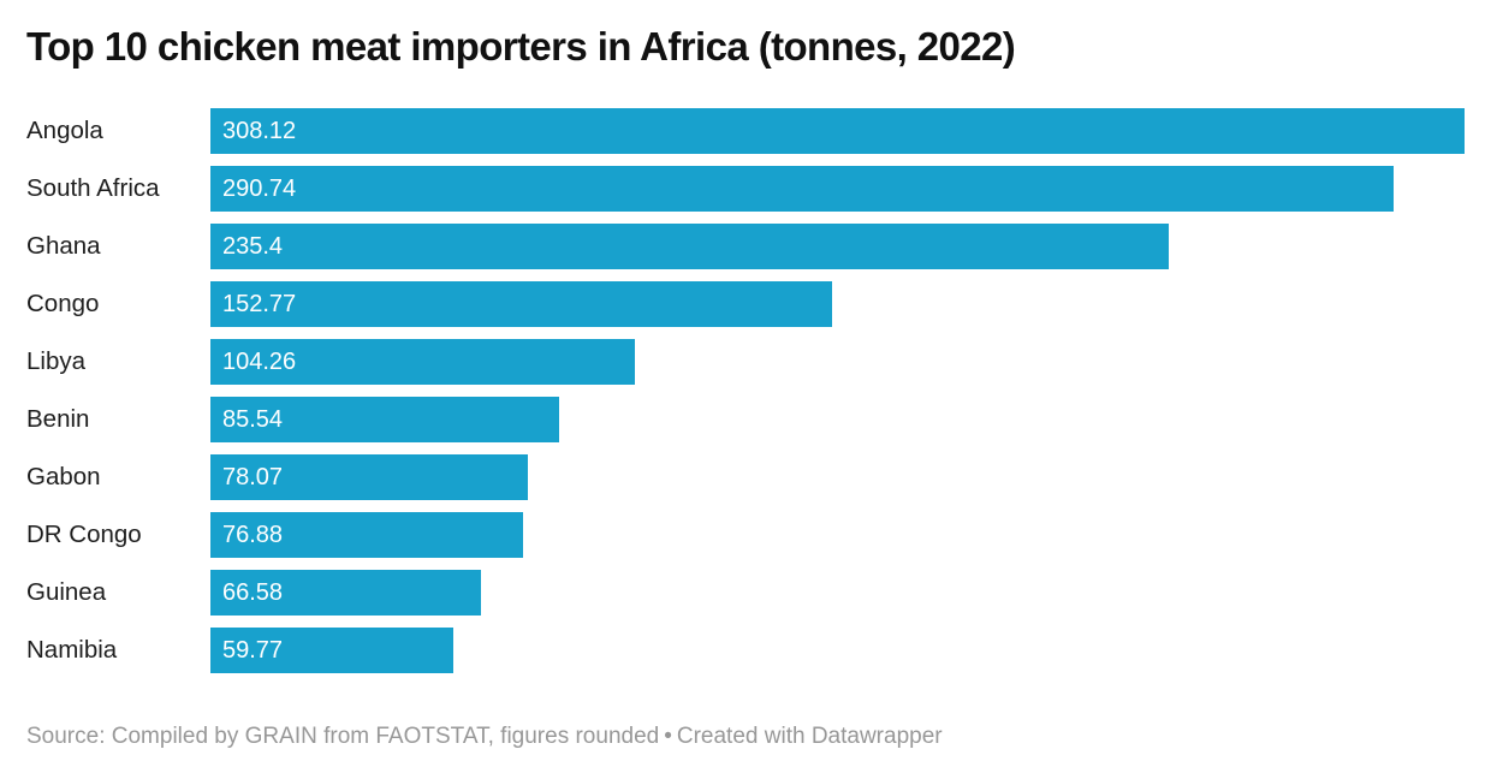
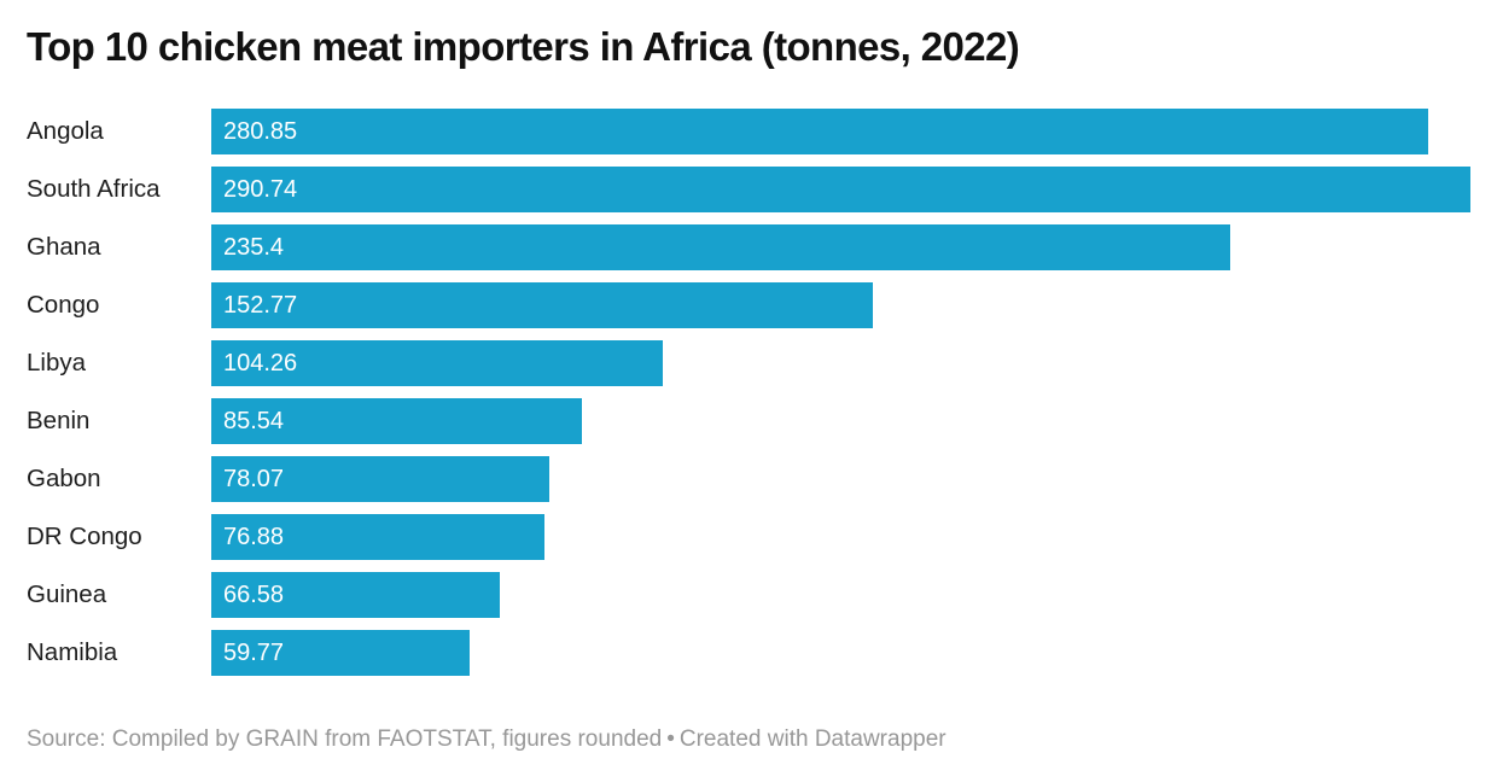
Angola: 308.12 -> 280.85
